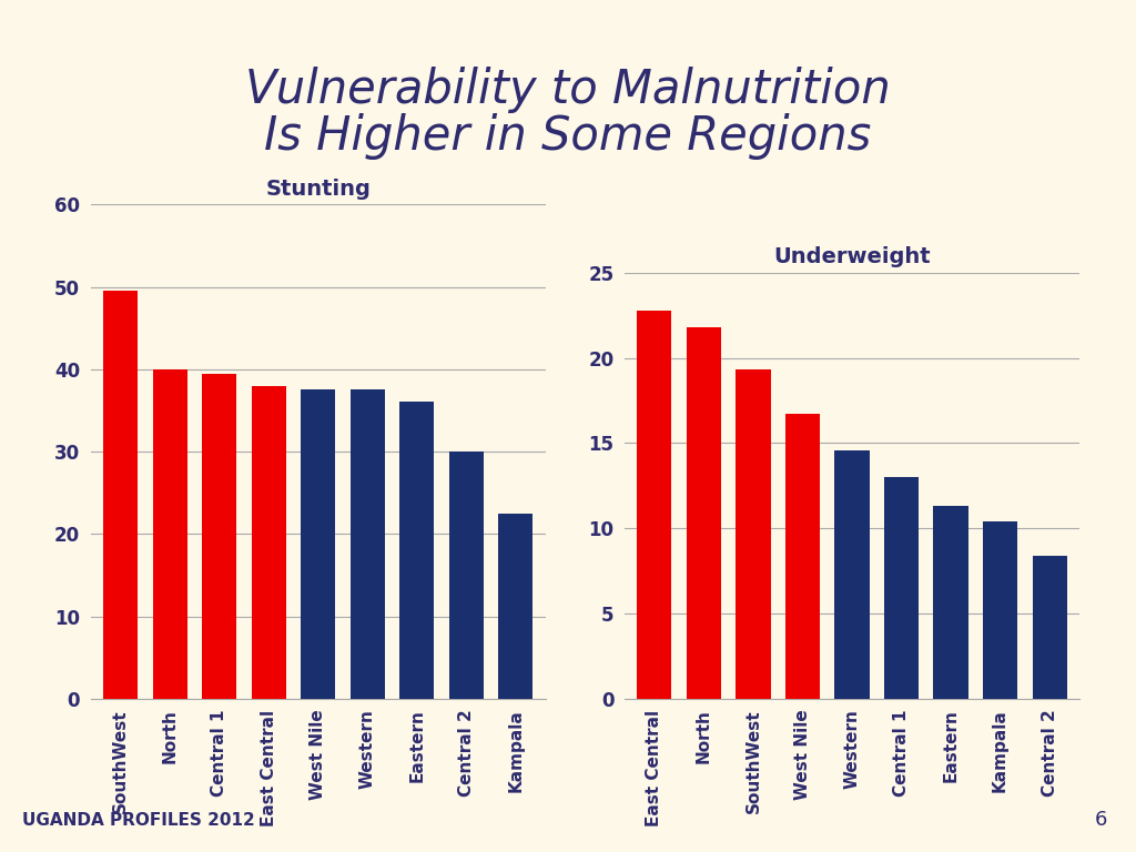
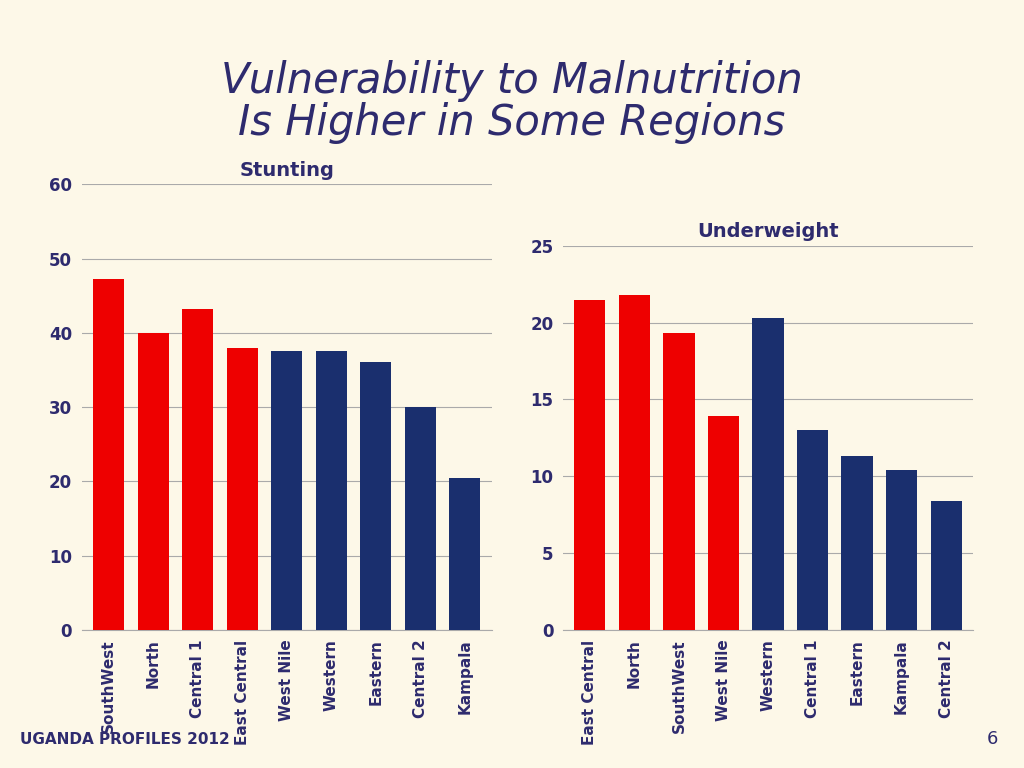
Stunting/SouthWest: 49.5 -> 47.2
Stunting/Central 1: 39.5 -> 43.2
Stunting/Kampala: 22.5 -> 20.4
Underweight/East Central: 22.8 -> 21.5
Underweight/West Nile: 16.7 -> 13.9
Underweight/Western: 14.6 -> 20.3
